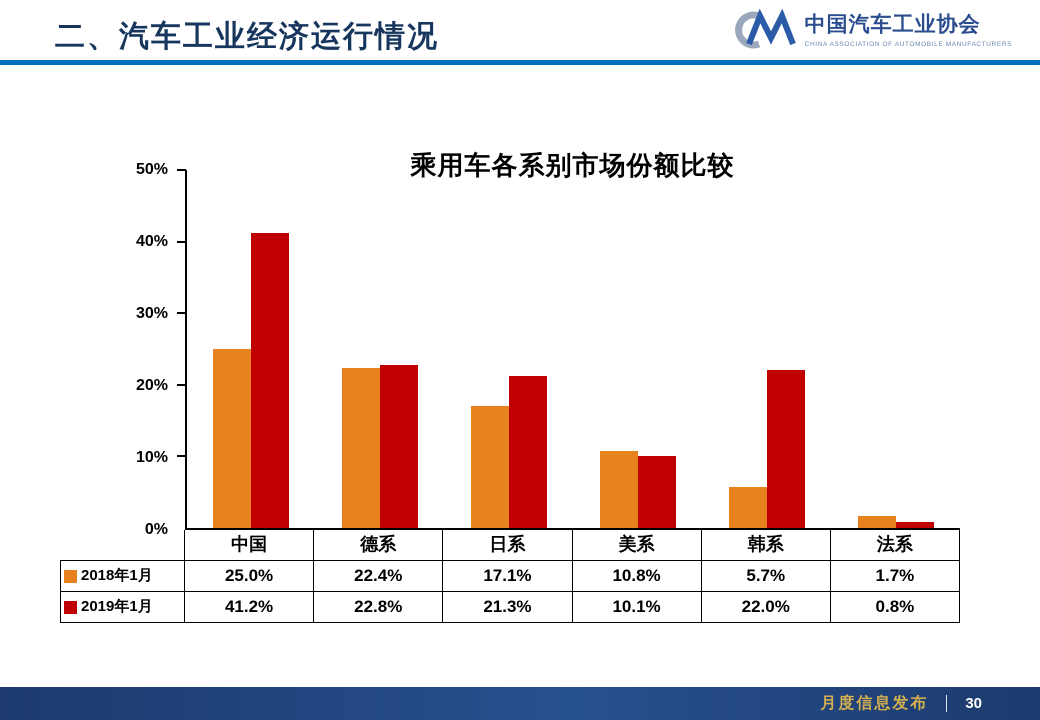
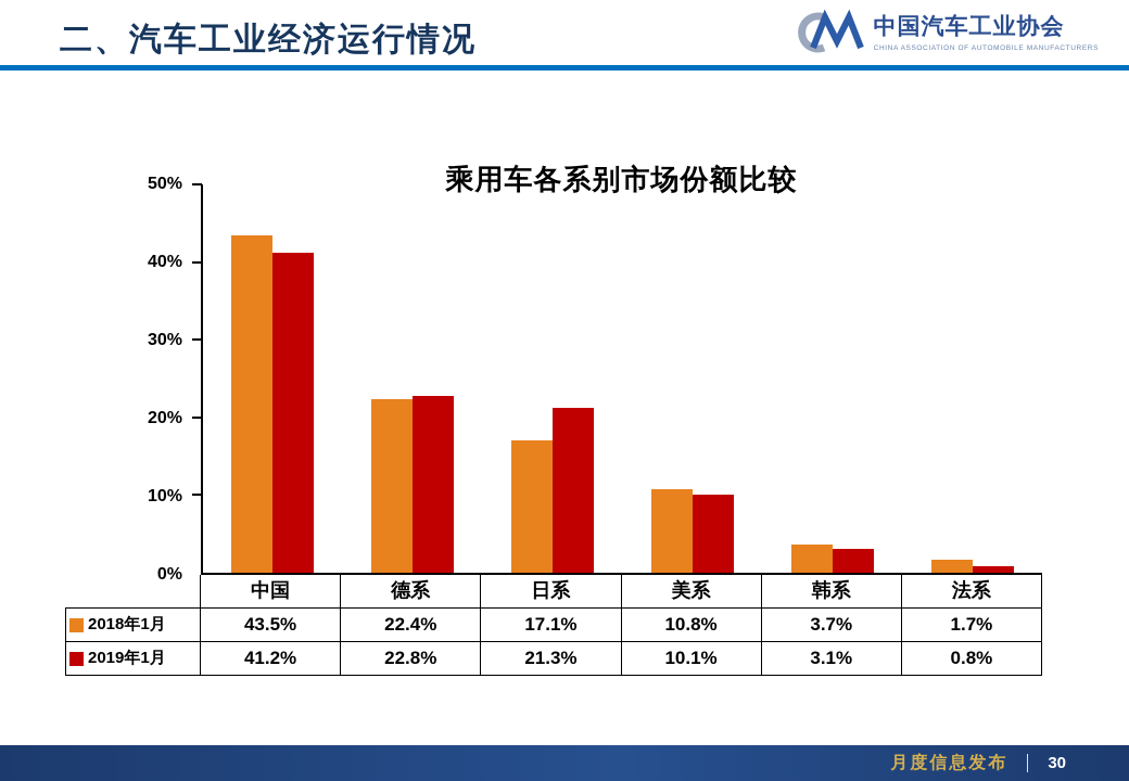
2018年1月/中国: 25.0% -> 43.5%
2018年1月/韩系: 5.7% -> 3.7%
2019年1月/韩系: 22.0% -> 3.1%
